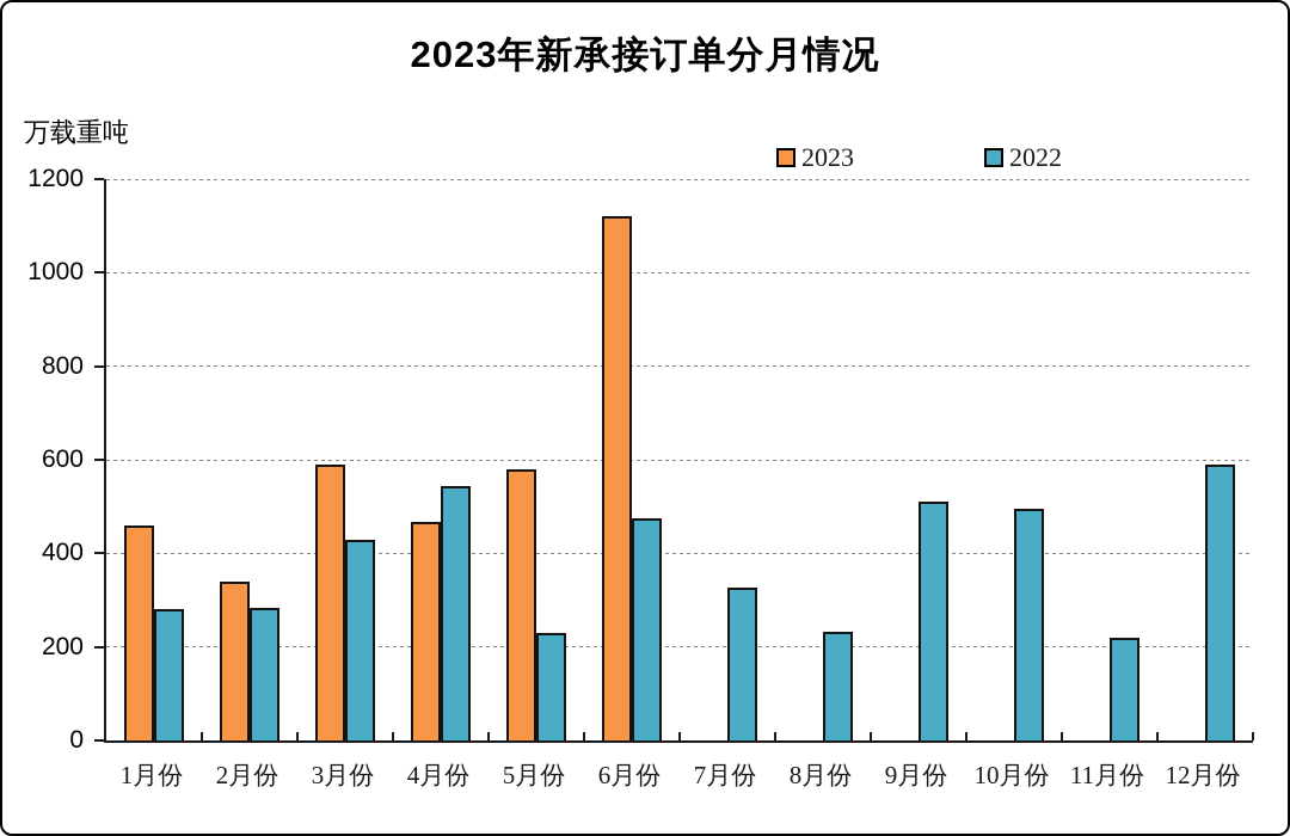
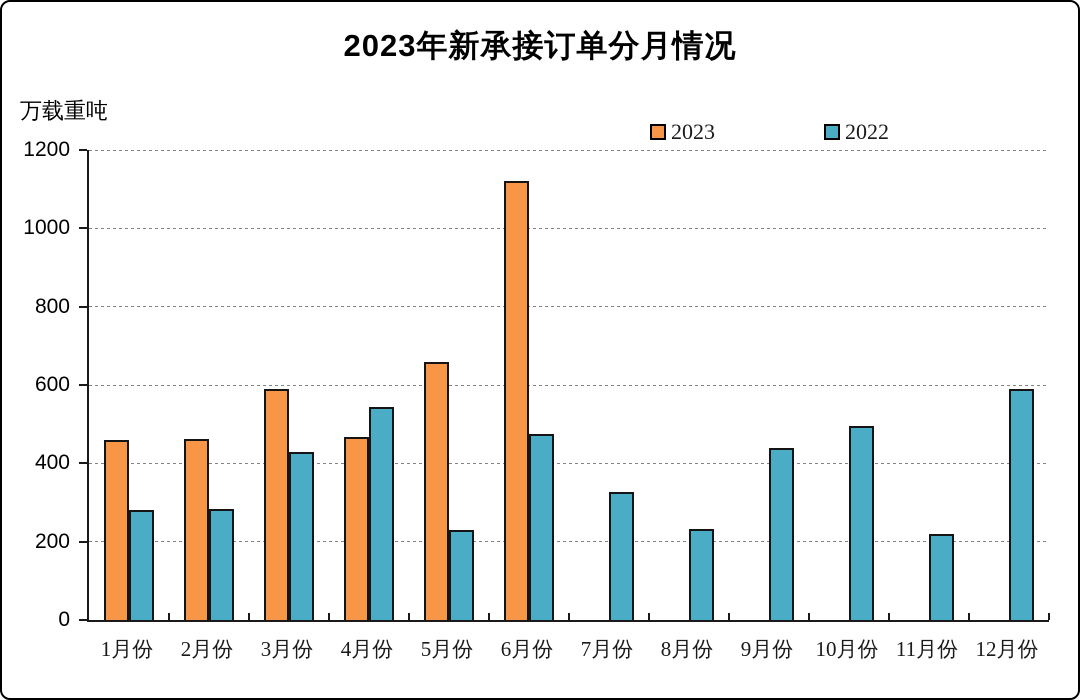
2023/2月份: 340 -> 460
2023/5月份: 580 -> 660
2022/9月份: 510 -> 440
